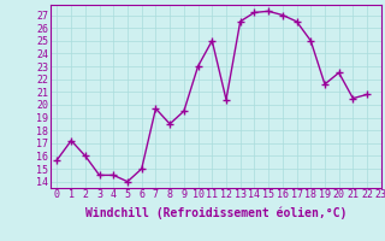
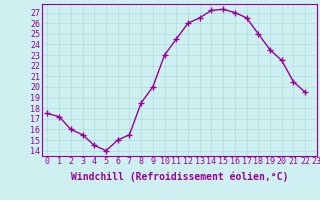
0: 15.7 -> 17.5
3: 14.5 -> 15.5
7: 19.7 -> 15.5
9: 19.5 -> 20.0
11: 25.0 -> 24.5
12: 20.4 -> 26.0
19: 21.6 -> 23.5
22: 20.8 -> 19.5
